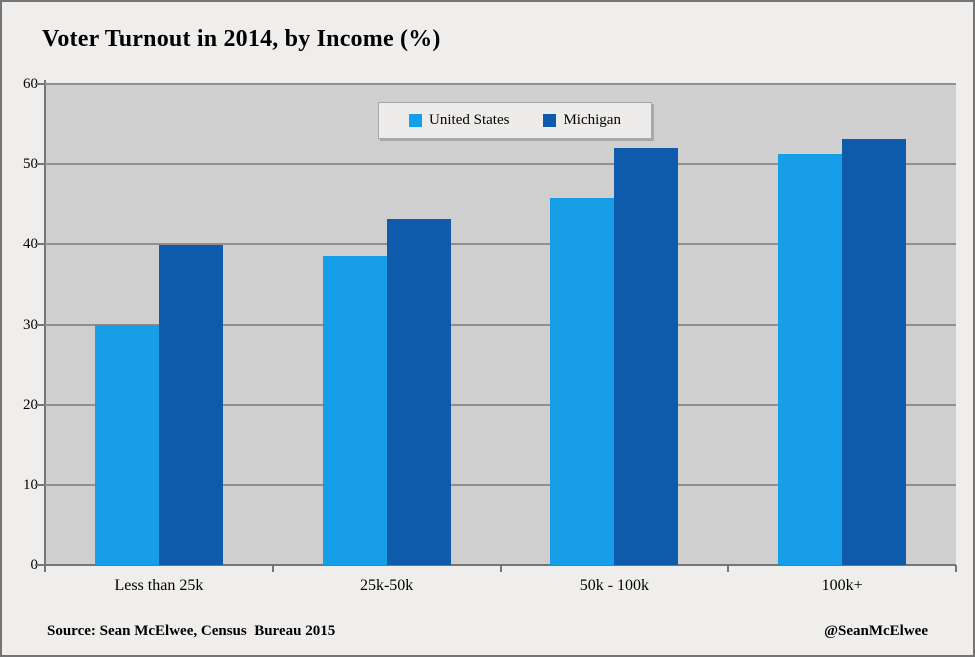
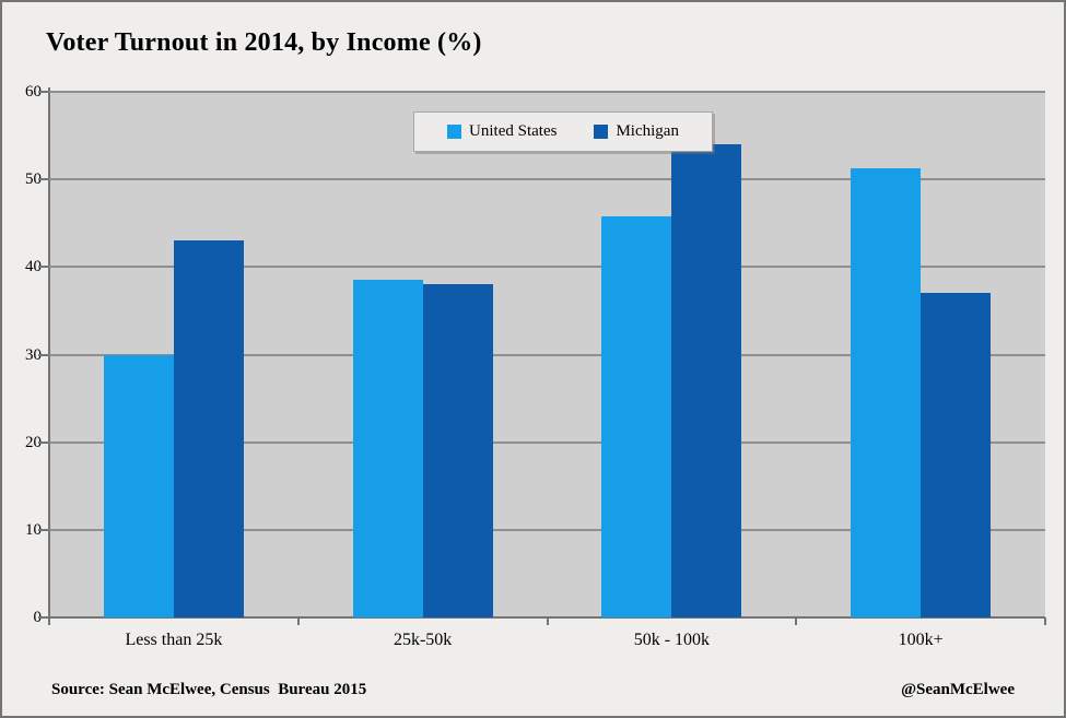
Michigan/Less than 25k: 40 -> 43
Michigan/25k-50k: 43 -> 38
Michigan/50k - 100k: 52 -> 54
Michigan/100k+: 53 -> 37
